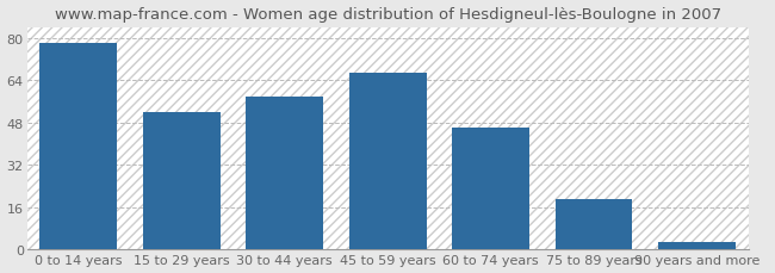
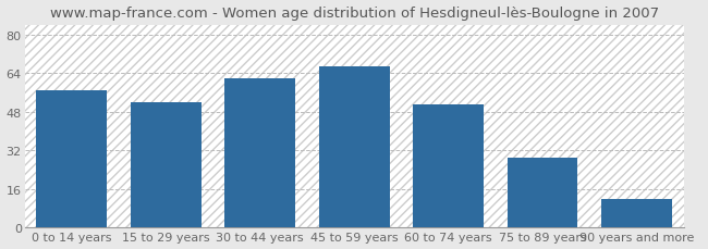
0 to 14 years: 78 -> 57
30 to 44 years: 58 -> 62
60 to 74 years: 46 -> 51
75 to 89 years: 19 -> 29
90 years and more: 3 -> 12
